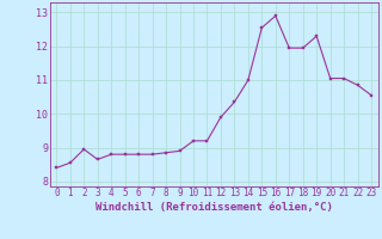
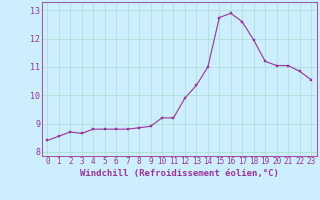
2: 8.95 -> 8.70
15: 12.55 -> 12.75
17: 11.95 -> 12.60
19: 12.30 -> 11.20
